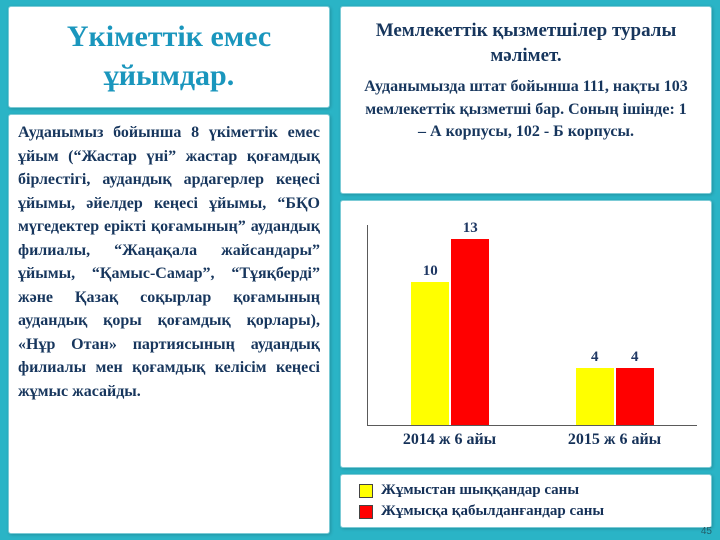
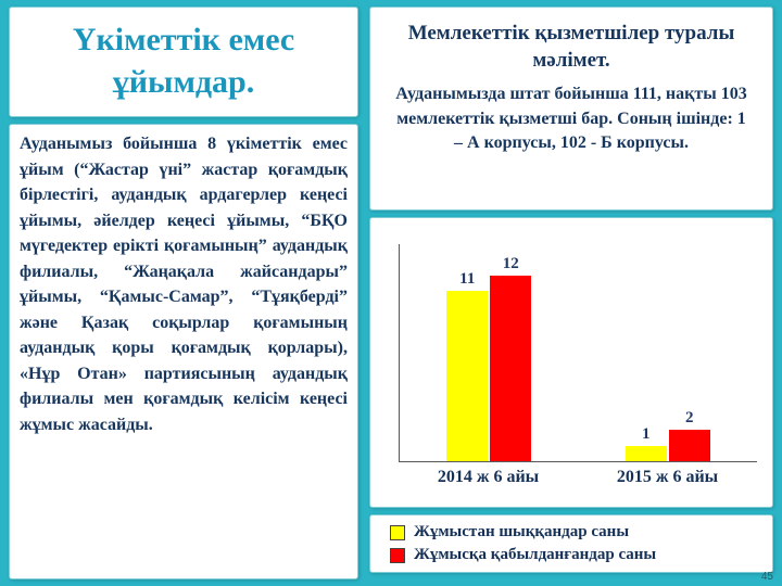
Жұмыстан шыққандар саны/2014 ж 6 айы: 10 -> 11
Жұмысқа қабылданғандар саны/2014 ж 6 айы: 13 -> 12
Жұмыстан шыққандар саны/2015 ж 6 айы: 4 -> 1
Жұмысқа қабылданғандар саны/2015 ж 6 айы: 4 -> 2
